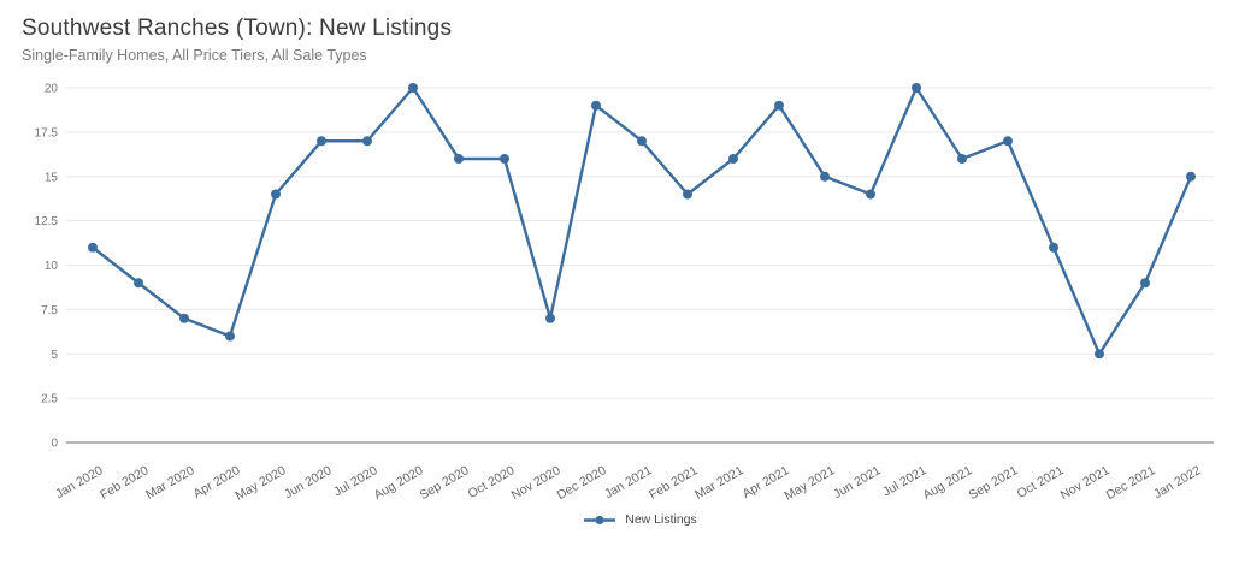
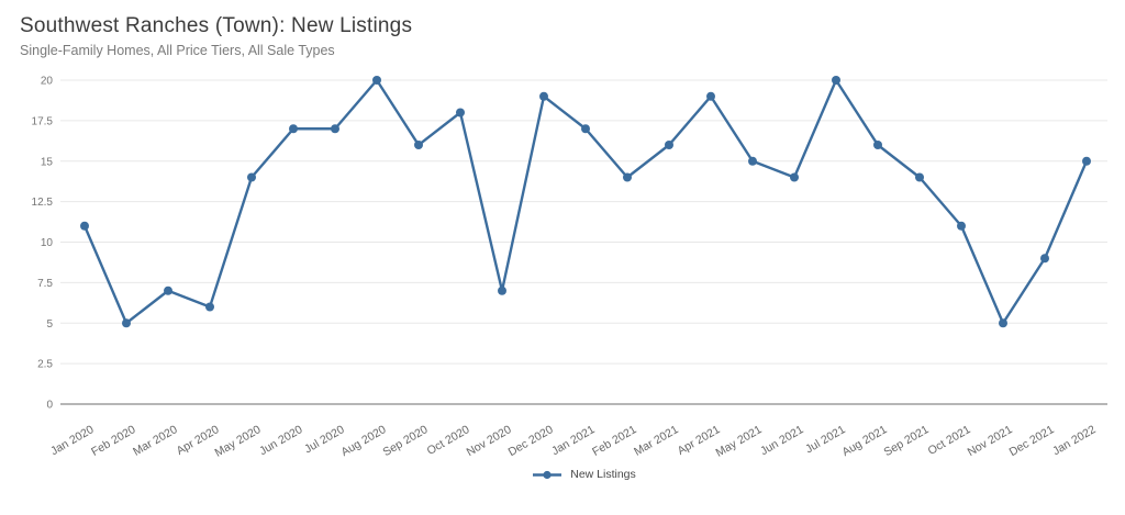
Feb 2020: 9 -> 5
Oct 2020: 16 -> 18
Sep 2021: 17 -> 14
